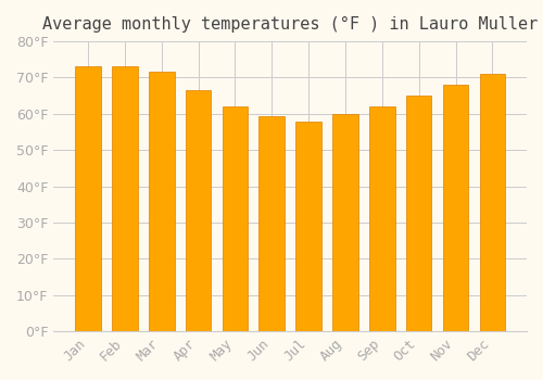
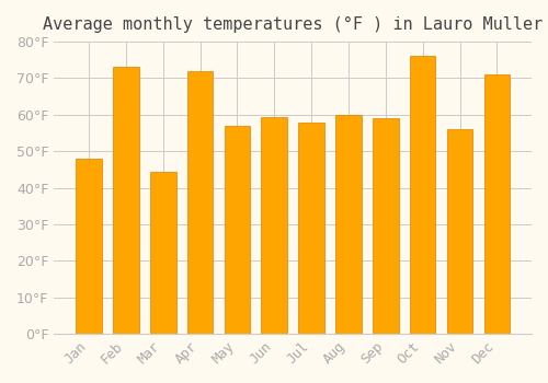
Jan: 73.0°F -> 48.0°F
Mar: 71.5°F -> 44.5°F
Apr: 66.5°F -> 72.0°F
May: 62.0°F -> 57.0°F
Sep: 62.0°F -> 59.0°F
Oct: 65.0°F -> 76.0°F
Nov: 68.0°F -> 56.0°F
